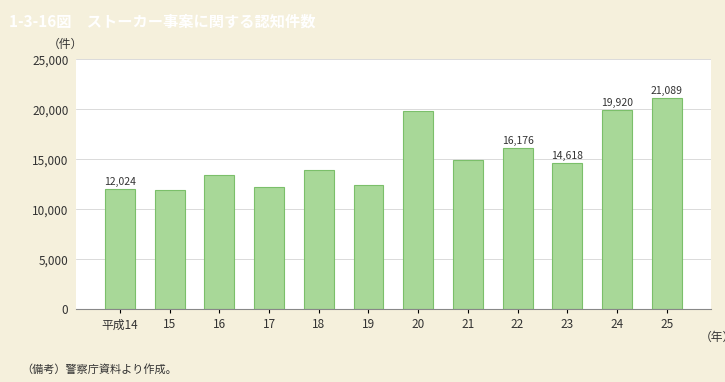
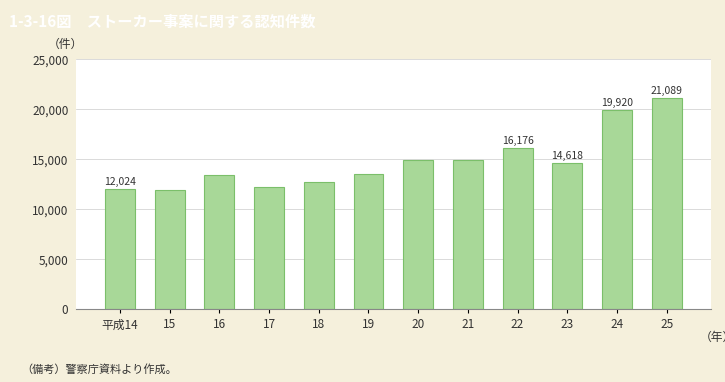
18: 13,900 -> 12,700
19: 12,400 -> 13,500
20: 19,800 -> 14,900
